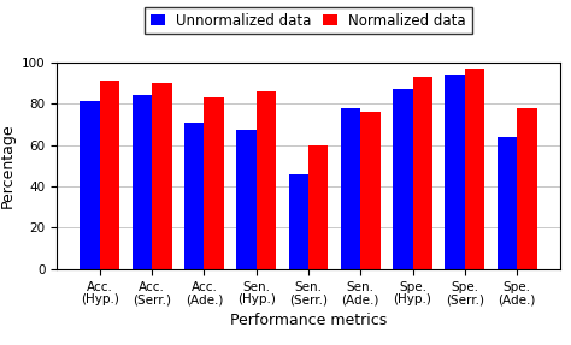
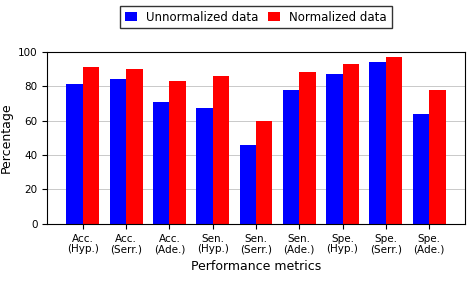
Normalized data/Sen. (Ade.): 76 -> 88
